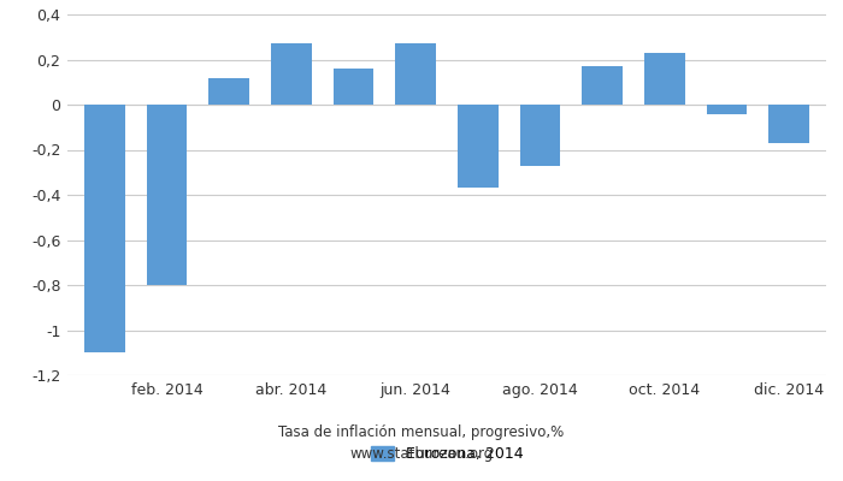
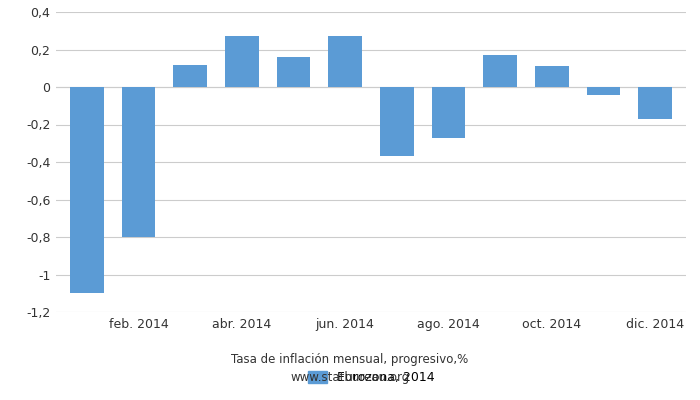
oct. 2014: 0,23 -> 0,11
